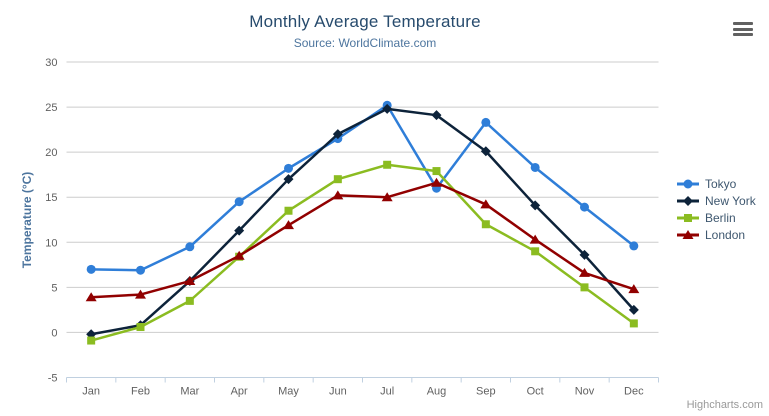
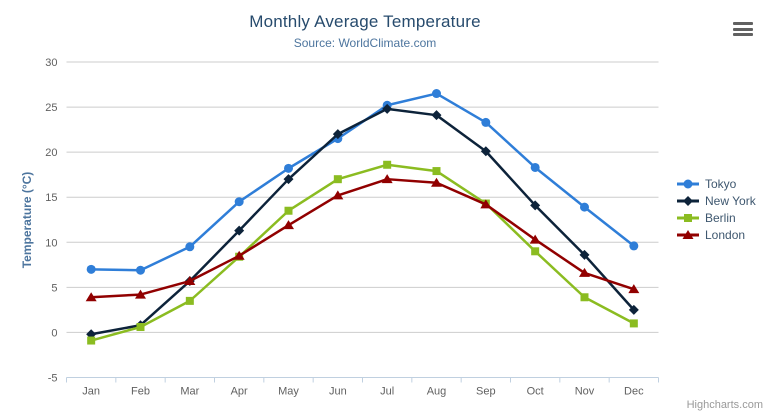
London/Jul: 15 -> 17
Tokyo/Aug: 16 -> 26
Berlin/Sep: 12 -> 14
Berlin/Nov: 5 -> 4
